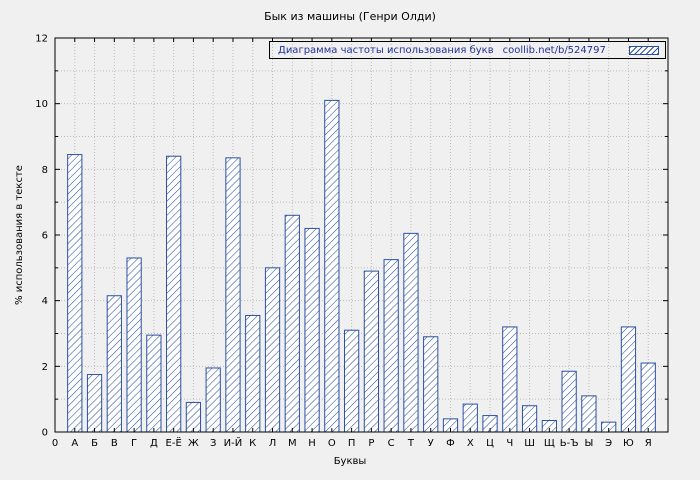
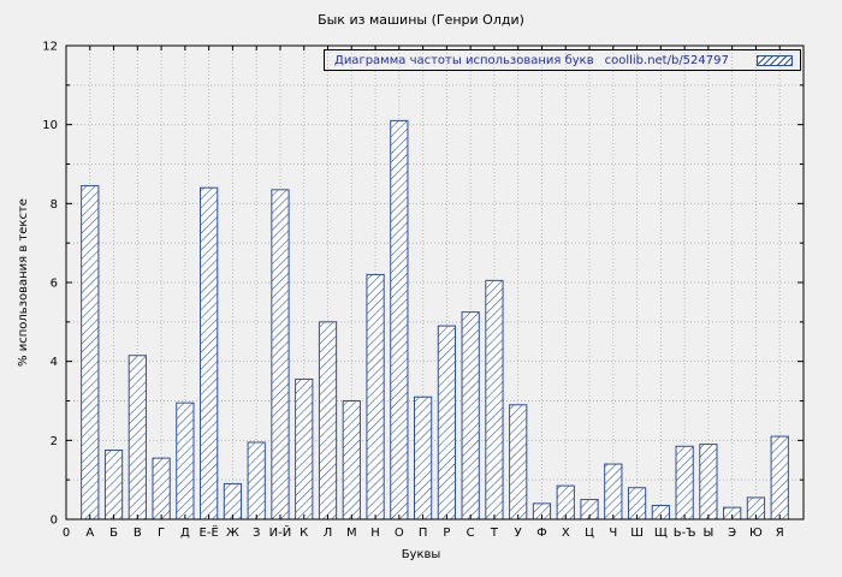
Г: 5.3 -> 1.6
М: 6.6 -> 3.0
Ч: 3.2 -> 1.4
Ы: 1.1 -> 1.9
Ю: 3.2 -> 0.6
